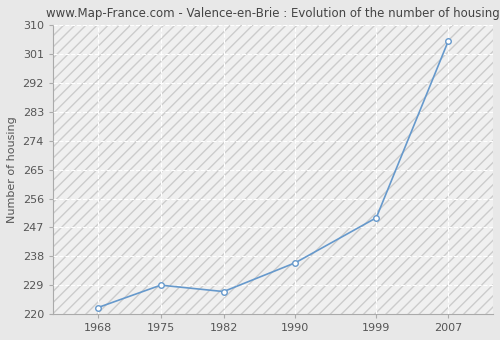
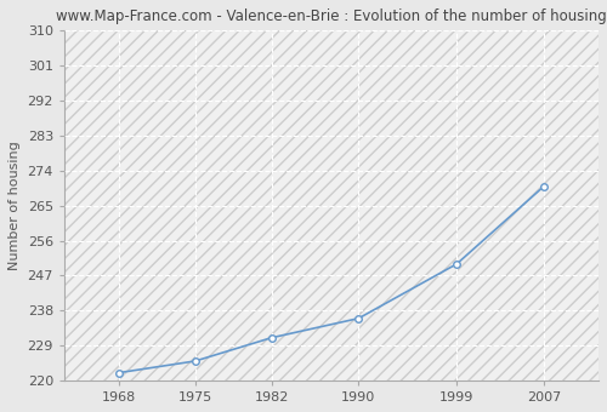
1975: 229 -> 225
1982: 227 -> 231
2007: 305 -> 270
